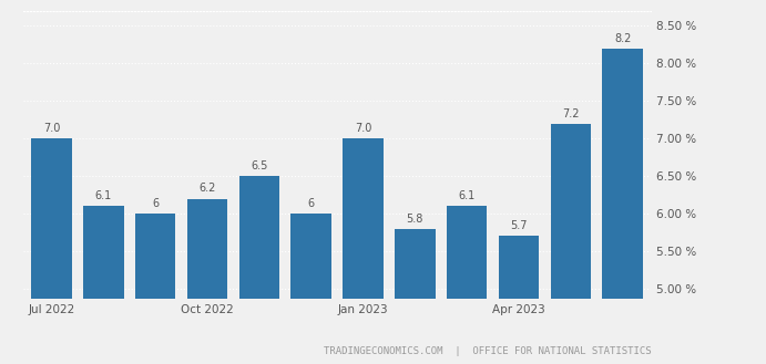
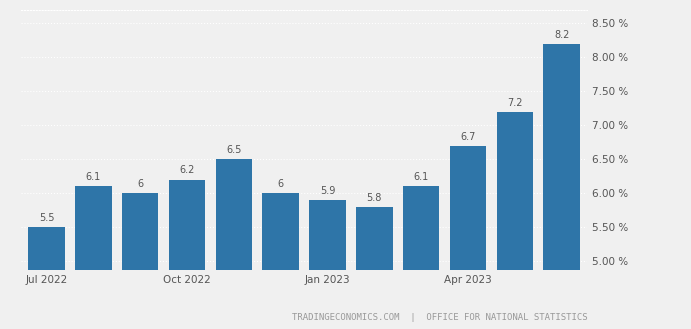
Jul 2022: 7.0 -> 5.5
Jan 2023: 7.0 -> 5.9
Apr 2023: 5.7 -> 6.7
